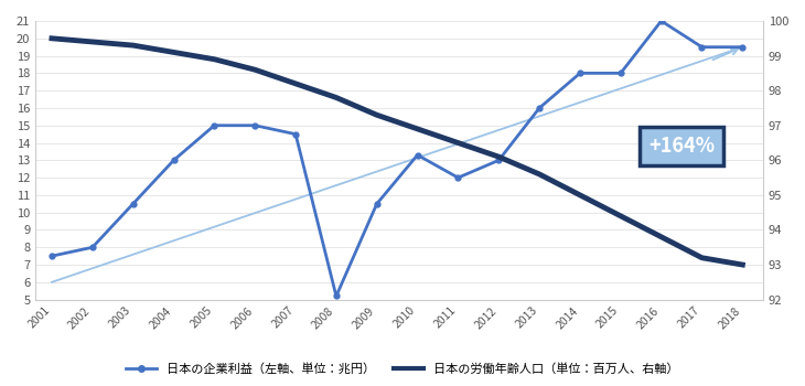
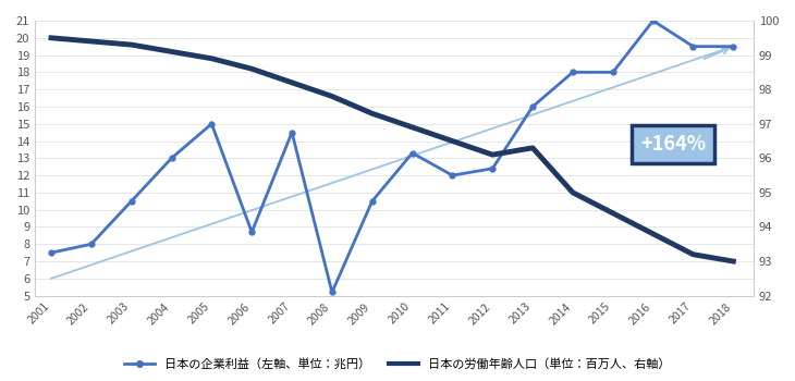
日本の企業利益（左軸、単位：兆円）/2006: 15.0 -> 8.7
日本の企業利益（左軸、単位：兆円）/2012: 13.0 -> 12.4
日本の労働年齢人口（単位：百万人、右軸）/2013: 95.6 -> 96.3
